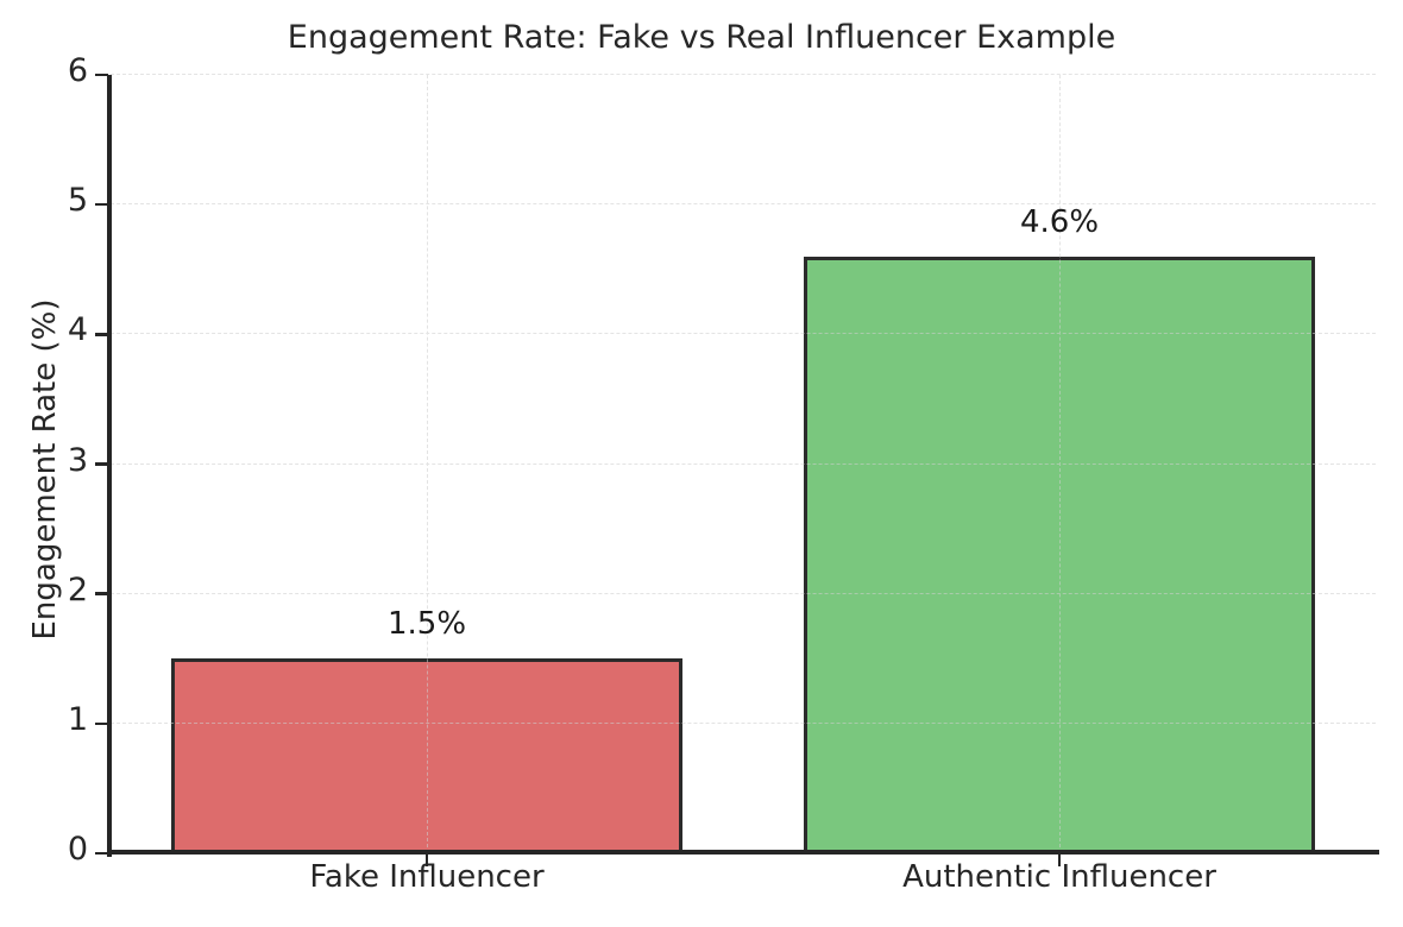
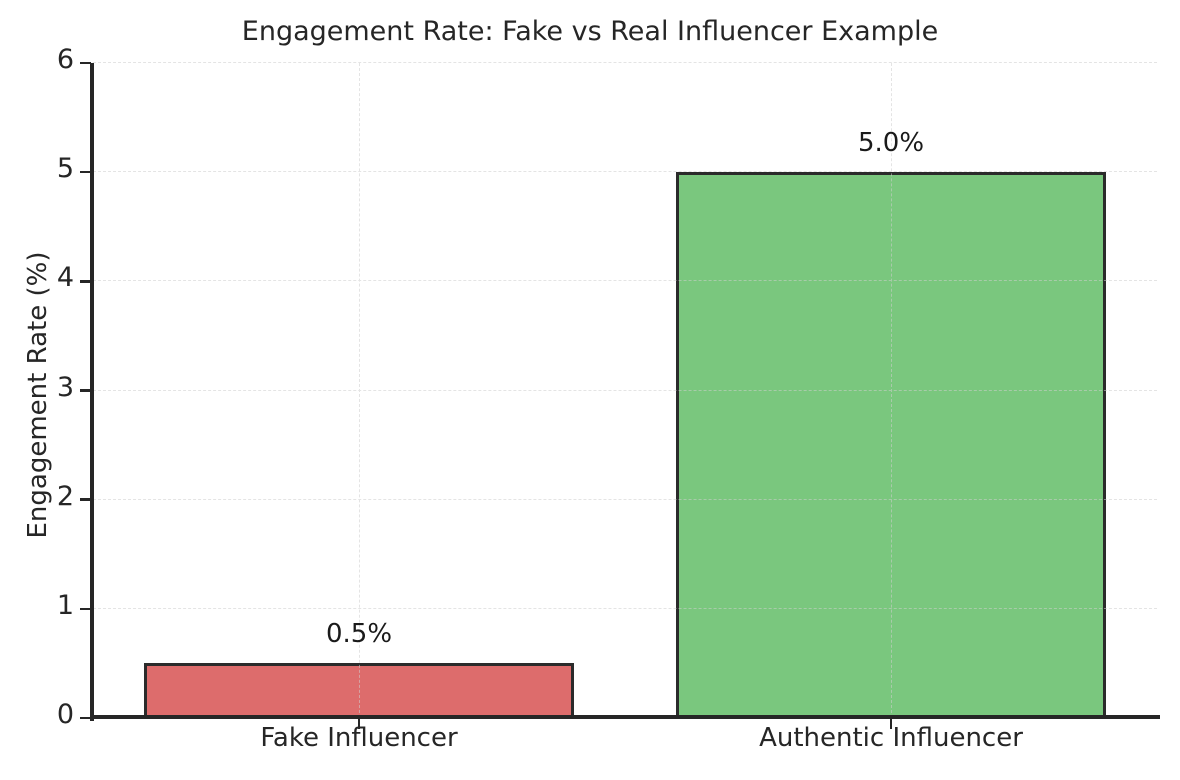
Fake Influencer: 1.5% -> 0.5%
Authentic Influencer: 4.6% -> 5.0%
